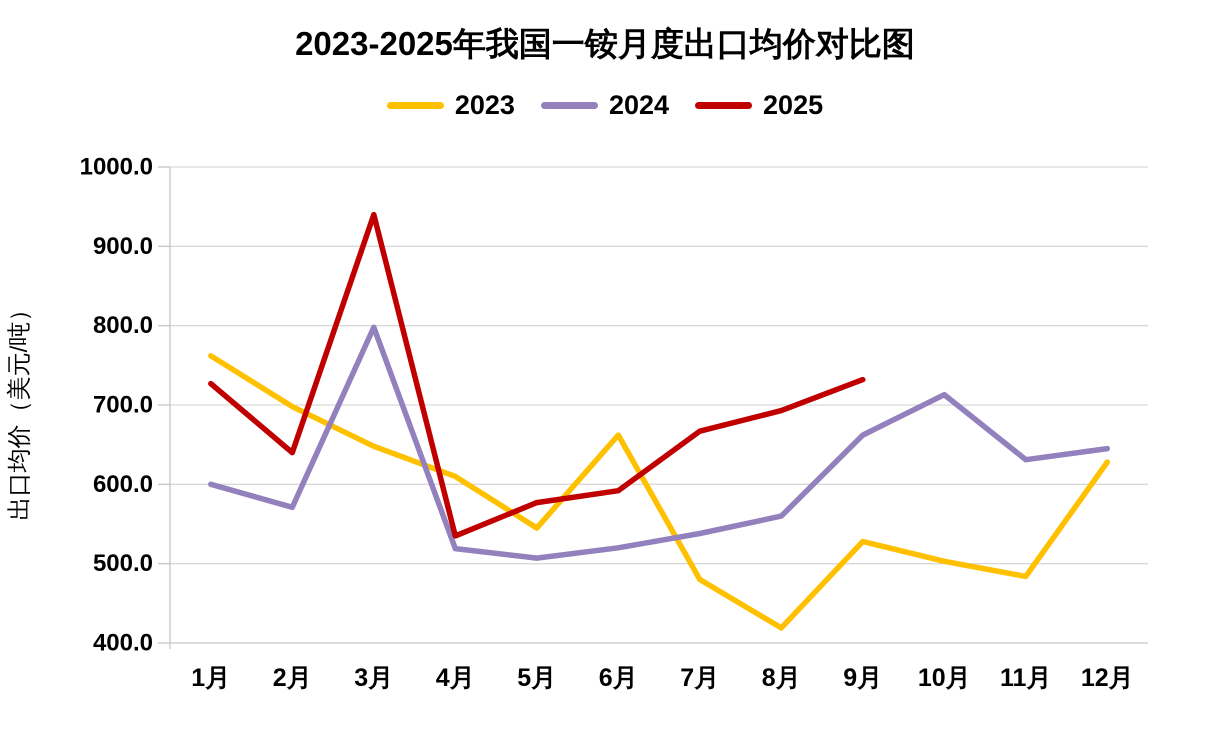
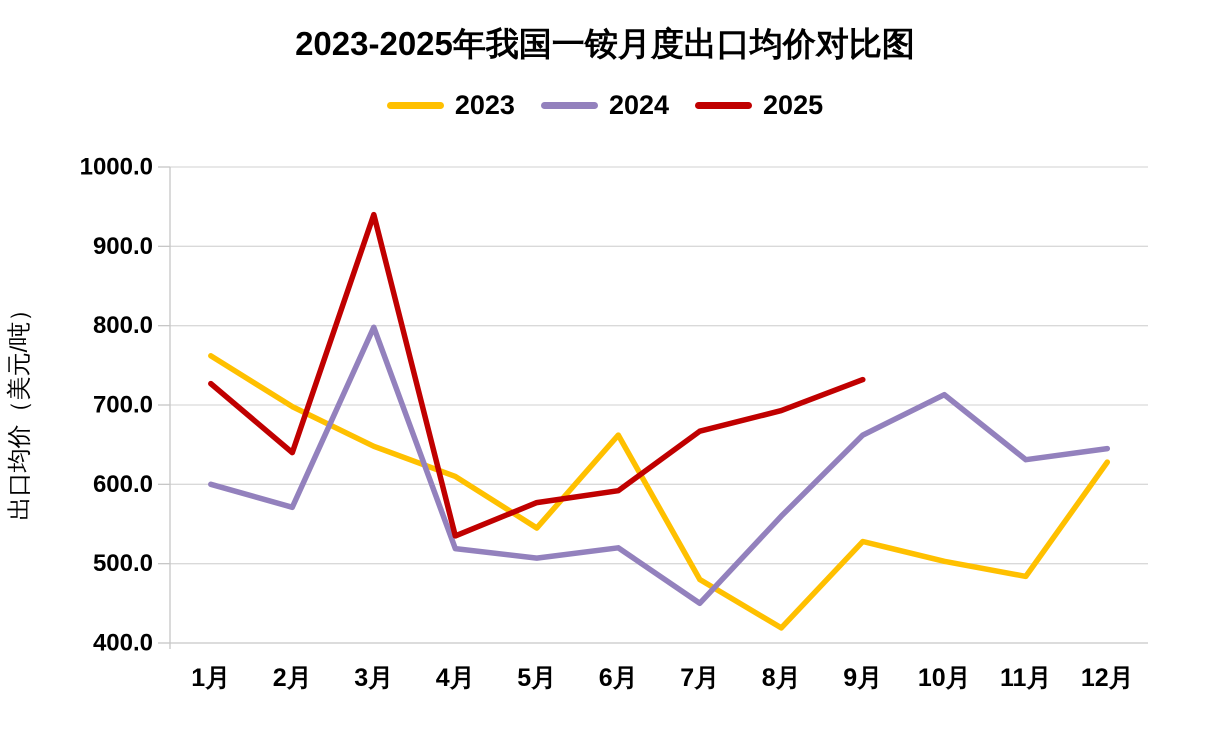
2024/7月: 540 -> 450
